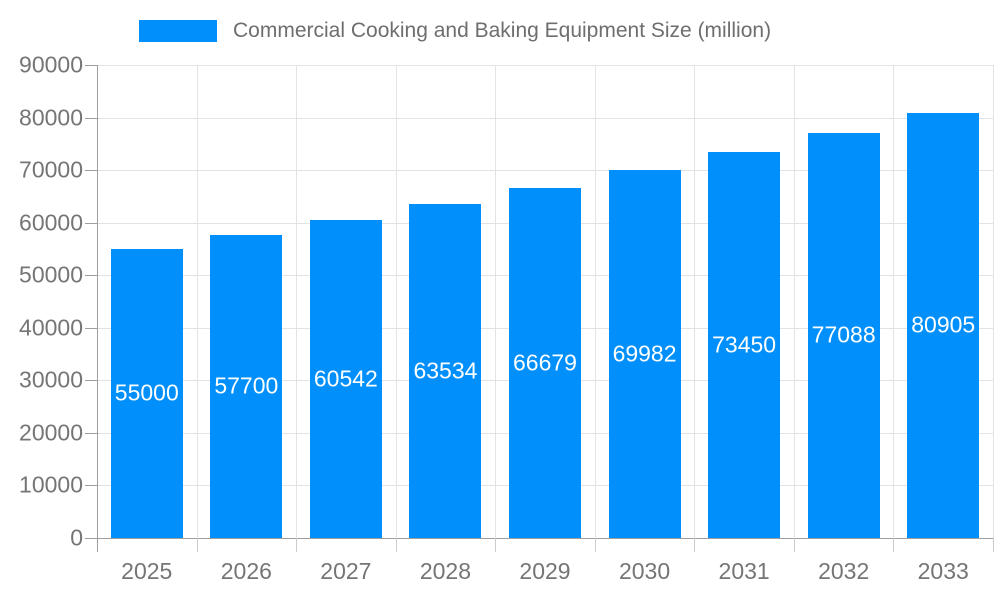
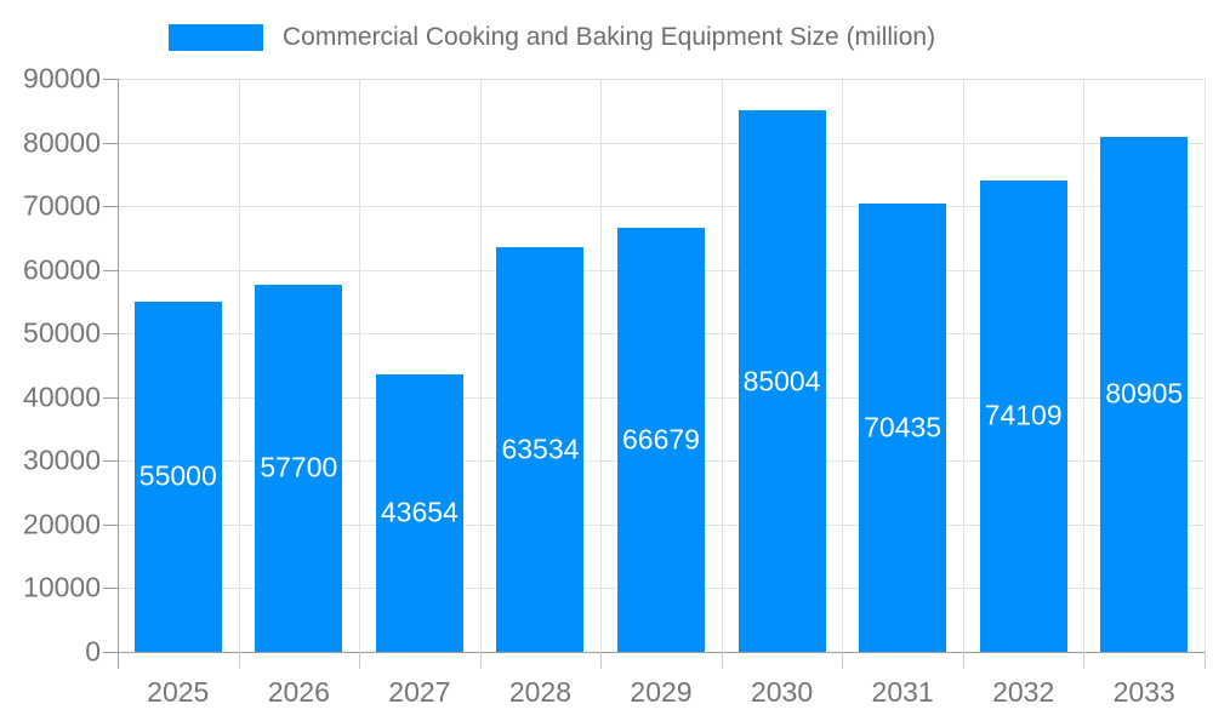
2027: 60542 -> 43654
2030: 69982 -> 85004
2031: 73450 -> 70435
2032: 77088 -> 74109
